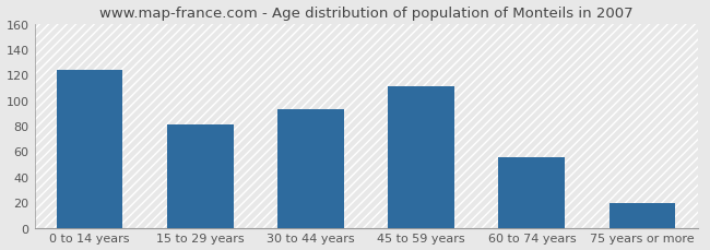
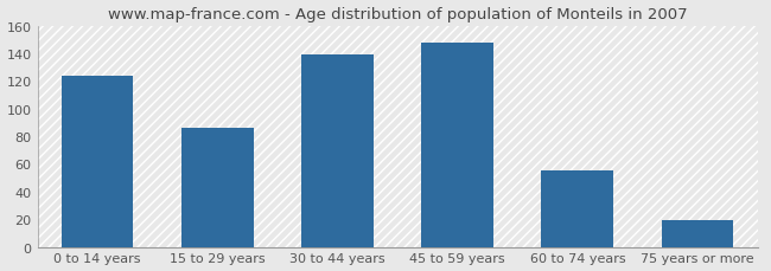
15 to 29 years: 81 -> 86
30 to 44 years: 93 -> 139
45 to 59 years: 111 -> 148
